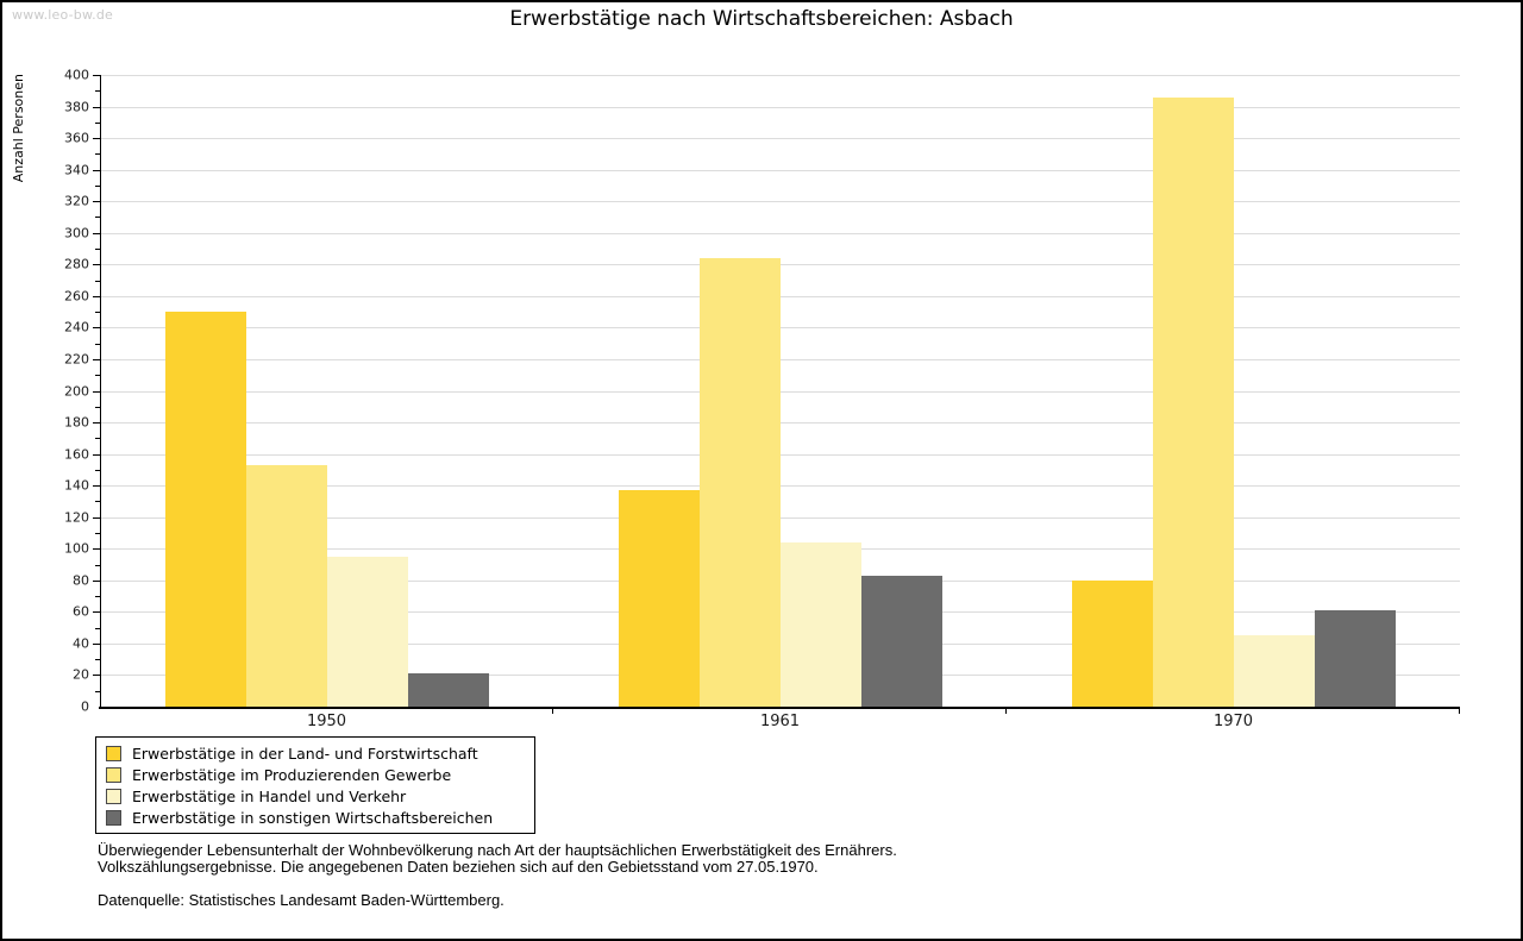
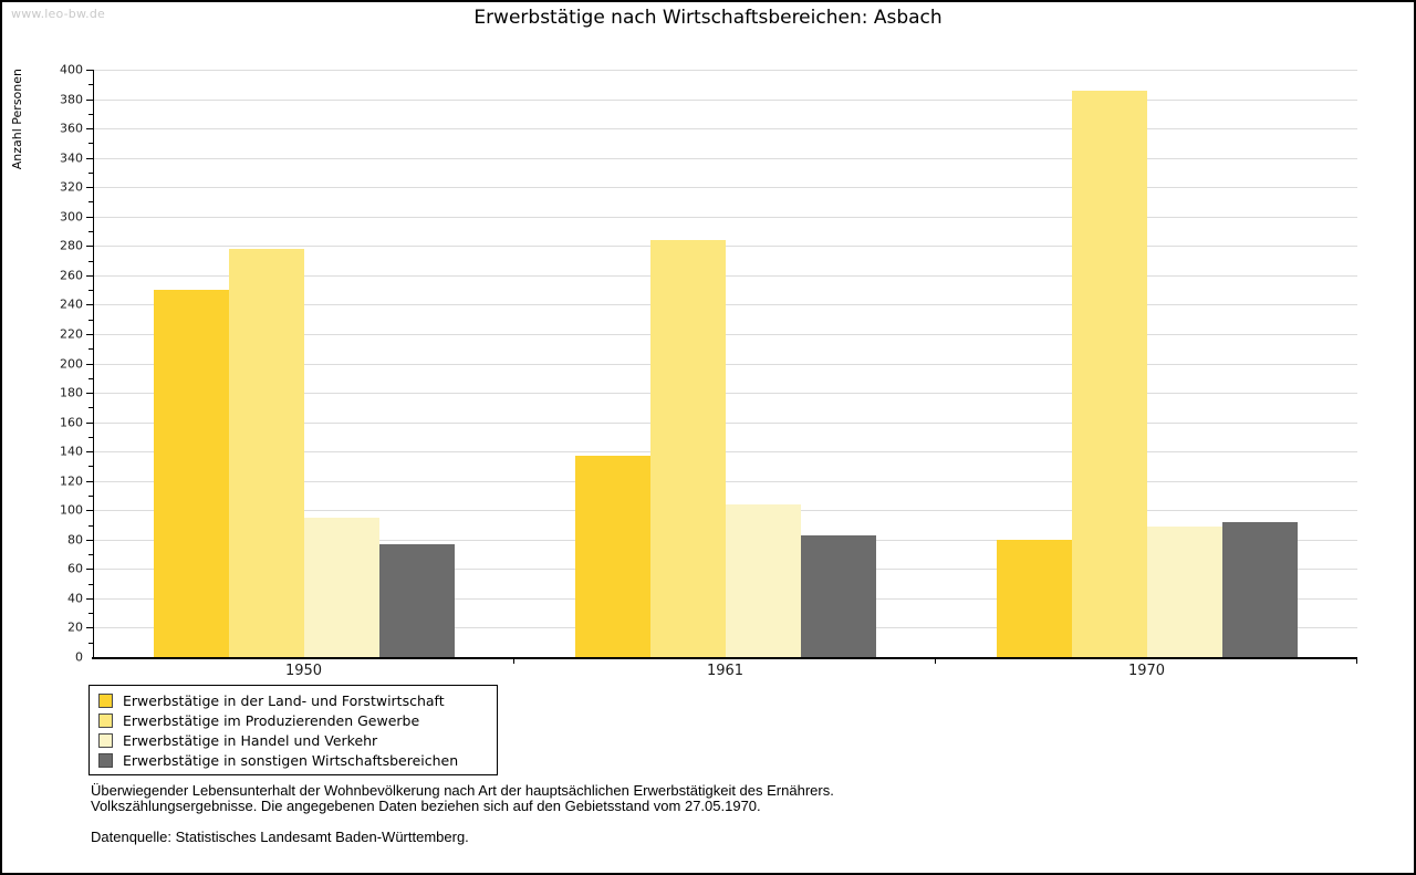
Erwerbstätige im Produzierenden Gewerbe/1950: 153 -> 278
Erwerbstätige in sonstigen Wirtschaftsbereichen/1950: 21 -> 77
Erwerbstätige in Handel und Verkehr/1970: 45 -> 89
Erwerbstätige in sonstigen Wirtschaftsbereichen/1970: 61 -> 92
